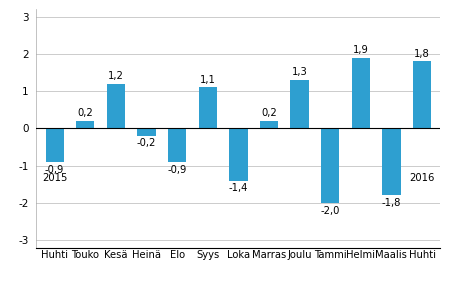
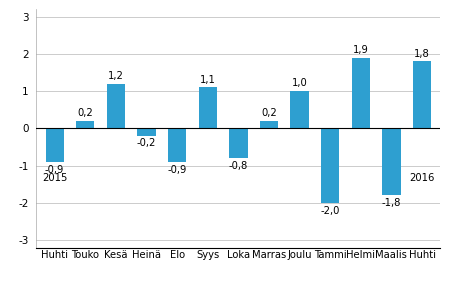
Loka: -1,4 -> -0,8
Joulu: 1,3 -> 1,0
